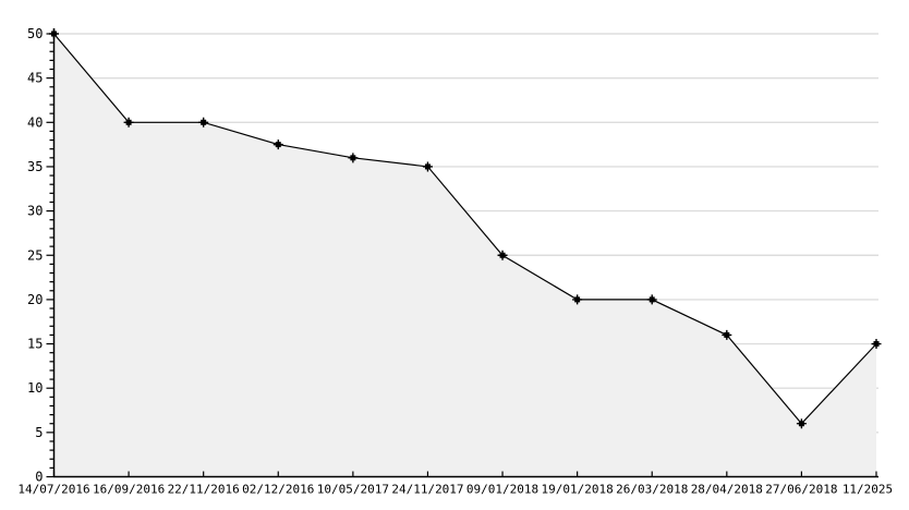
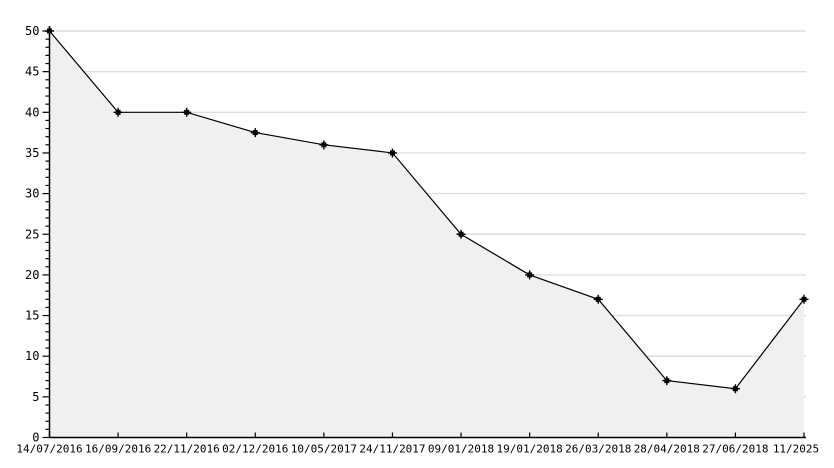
26/03/2018: 20 -> 17
28/04/2018: 16 -> 7
11/2025: 15 -> 17
